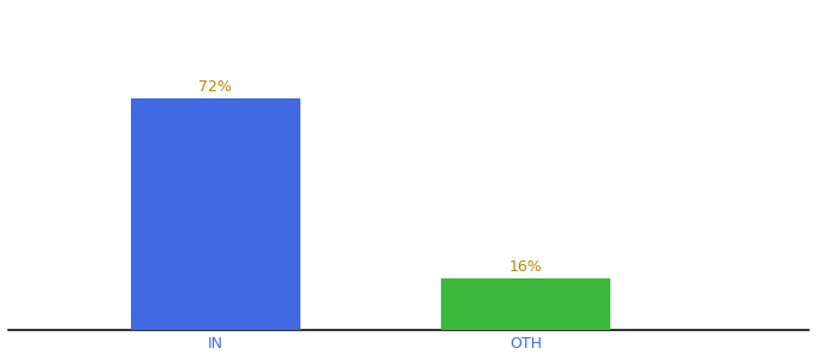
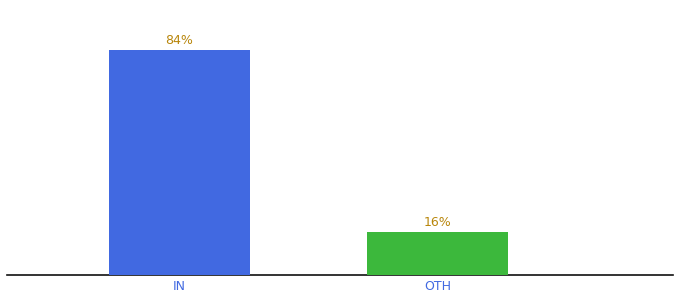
IN: 72% -> 84%
